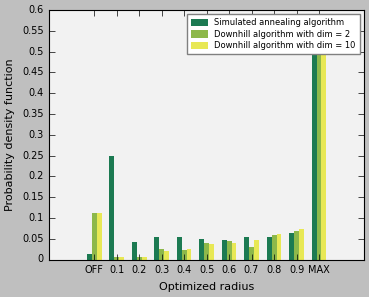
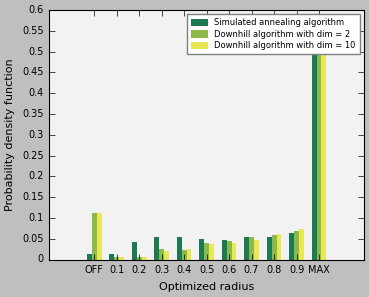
Simulated annealing algorithm/0.1: 0.250 -> 0.013
Downhill algorithm with dim = 2/0.7: 0.030 -> 0.054
